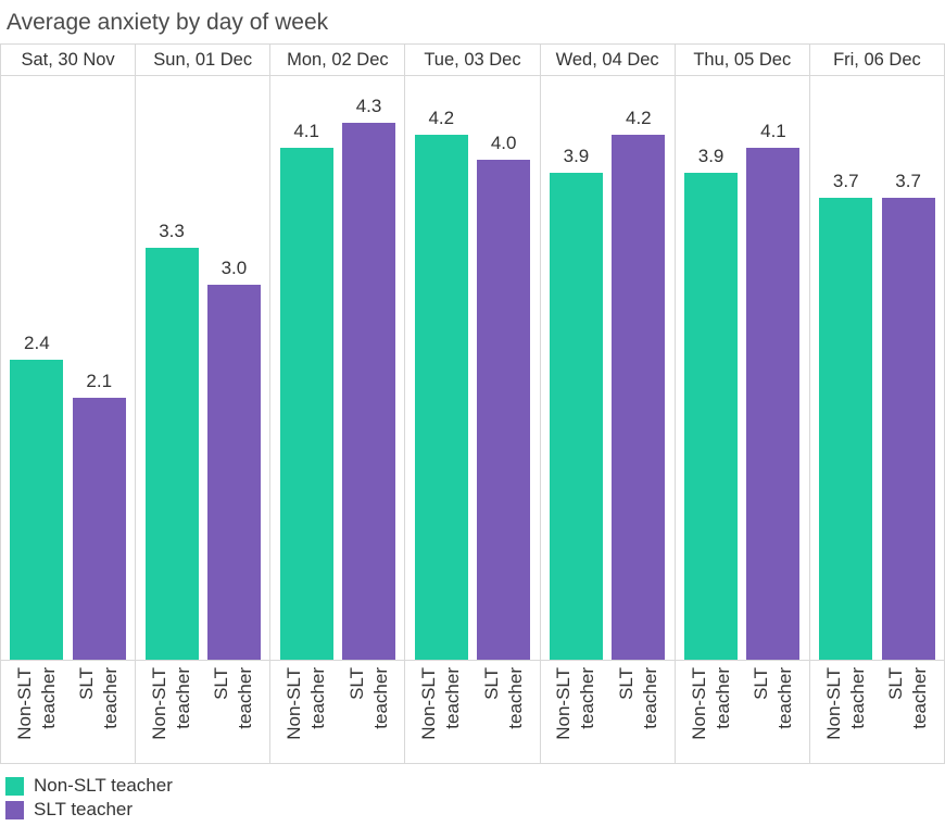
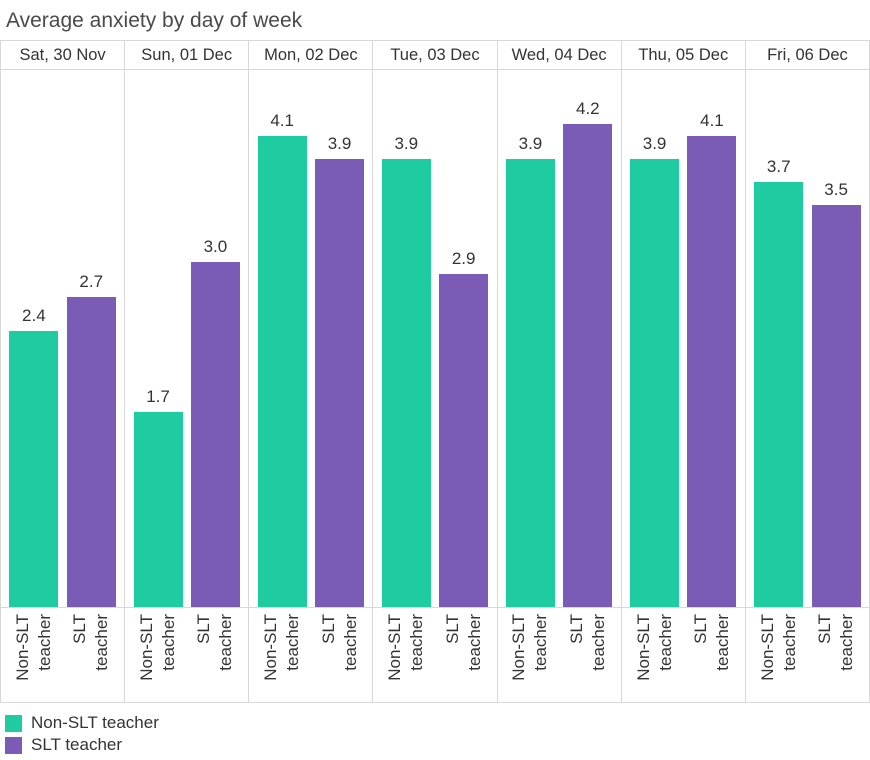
SLT teacher/Sat, 30 Nov: 2.1 -> 2.7
Non-SLT teacher/Sun, 01 Dec: 3.3 -> 1.7
SLT teacher/Mon, 02 Dec: 4.3 -> 3.9
Non-SLT teacher/Tue, 03 Dec: 4.2 -> 3.9
SLT teacher/Tue, 03 Dec: 4.0 -> 2.9
SLT teacher/Fri, 06 Dec: 3.7 -> 3.5
